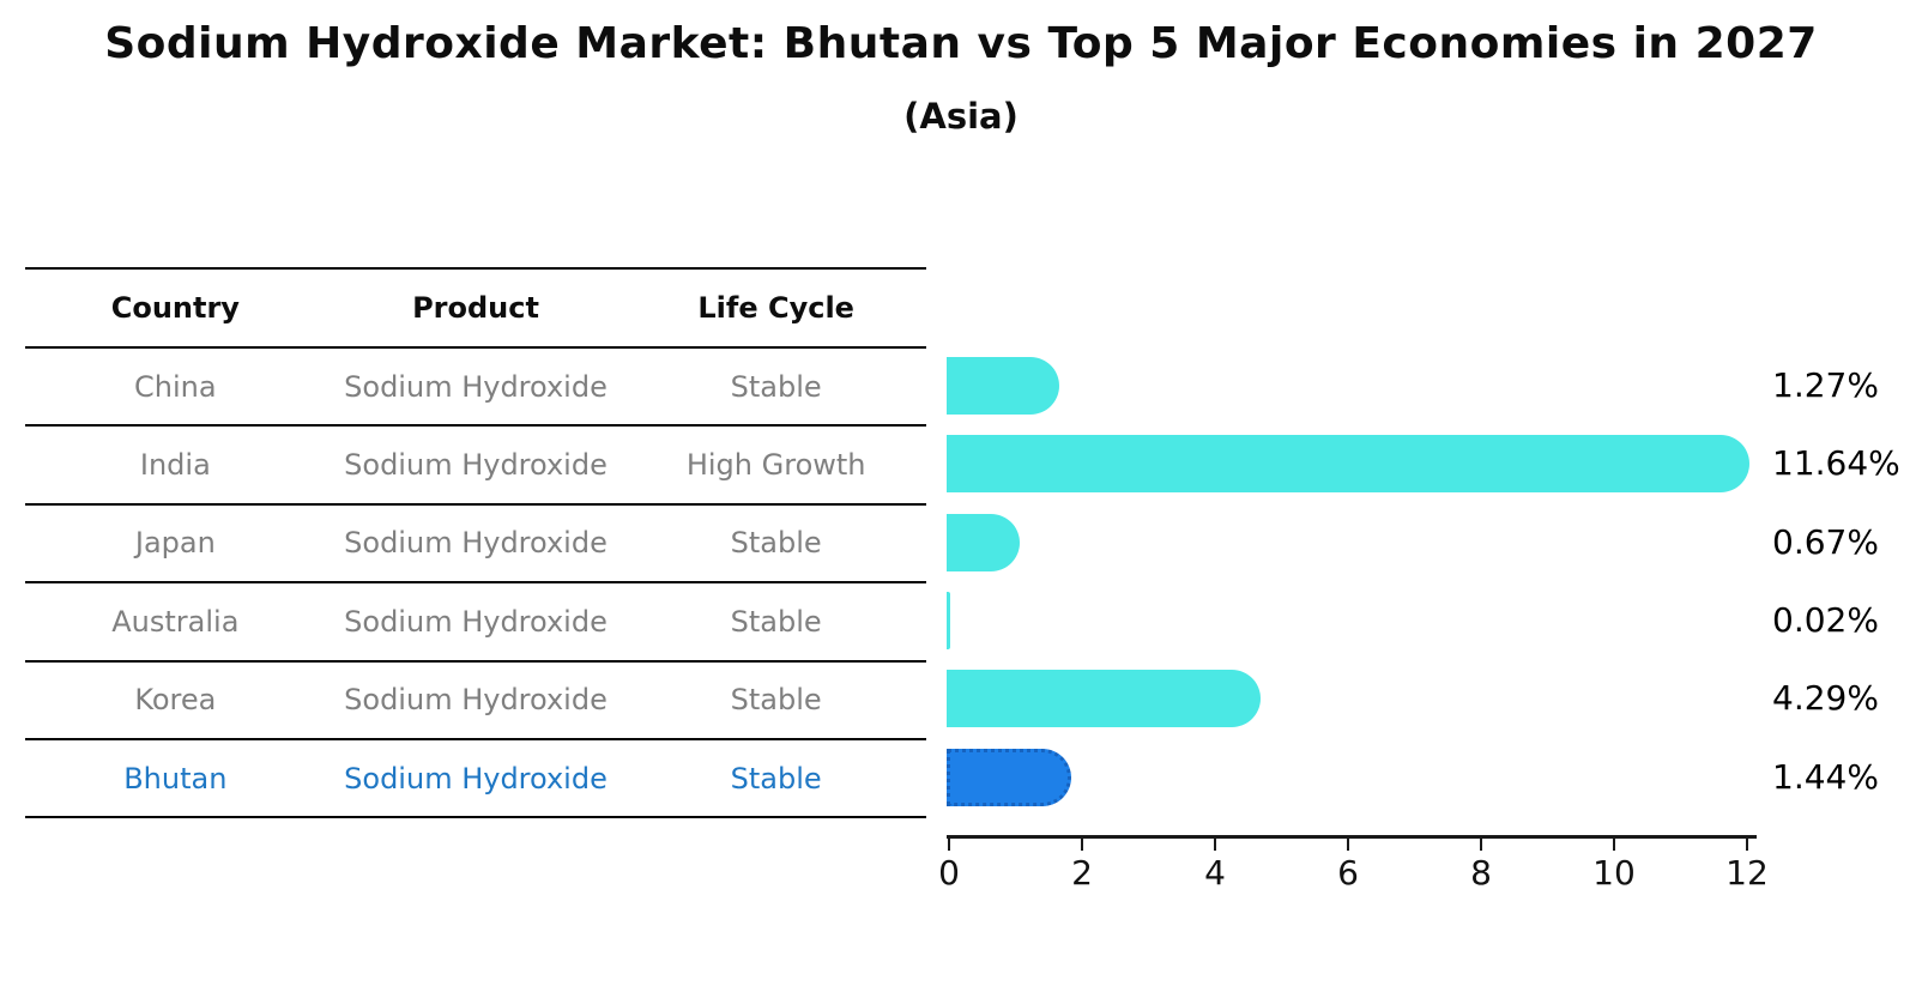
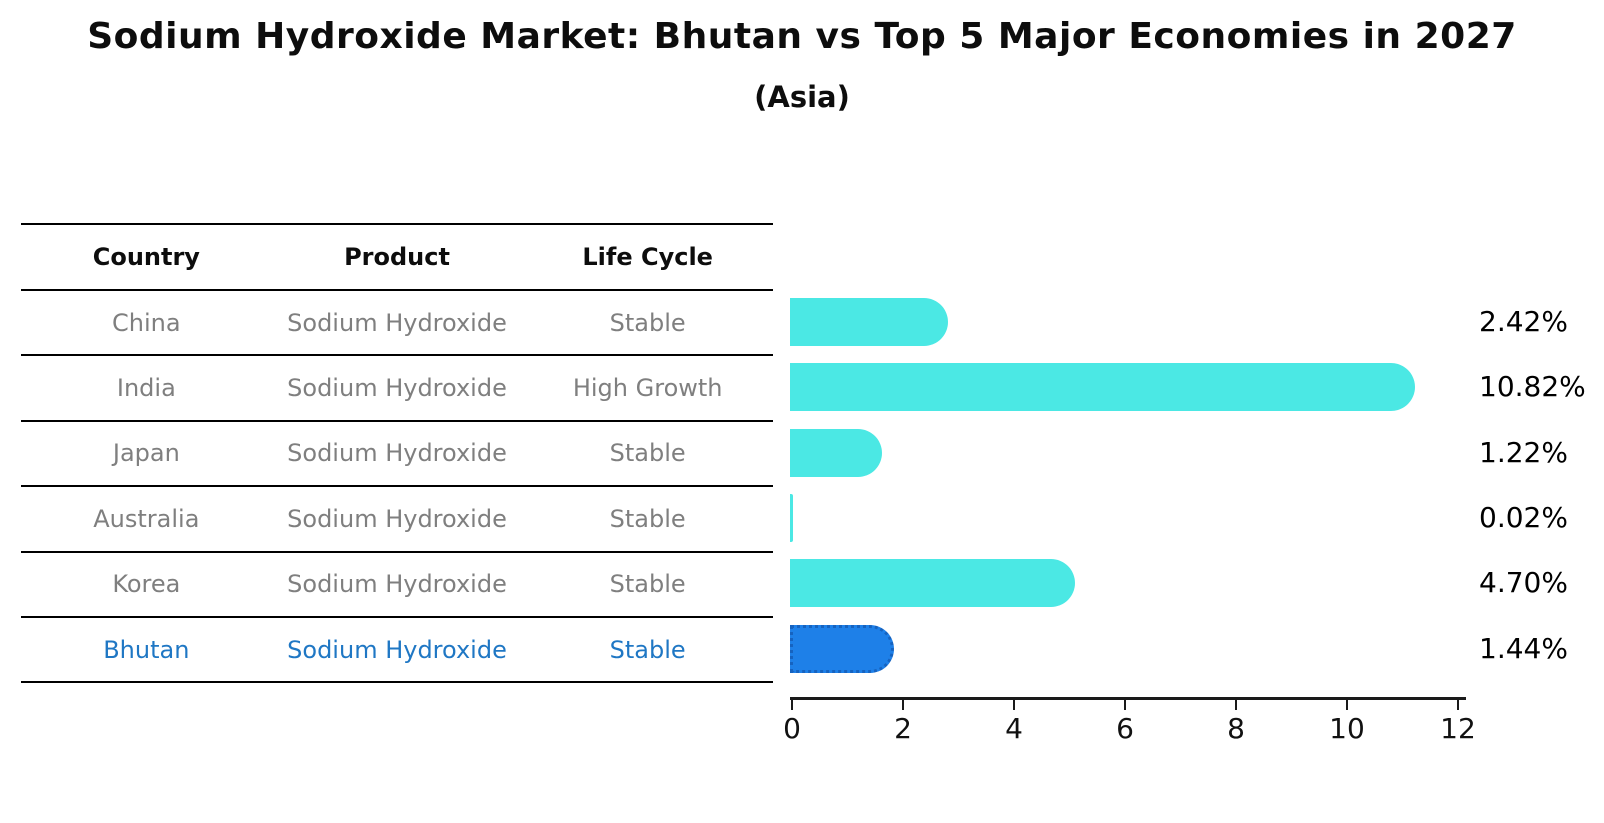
China: 1.27% -> 2.42%
India: 11.64% -> 10.82%
Japan: 0.67% -> 1.22%
Korea: 4.29% -> 4.70%
